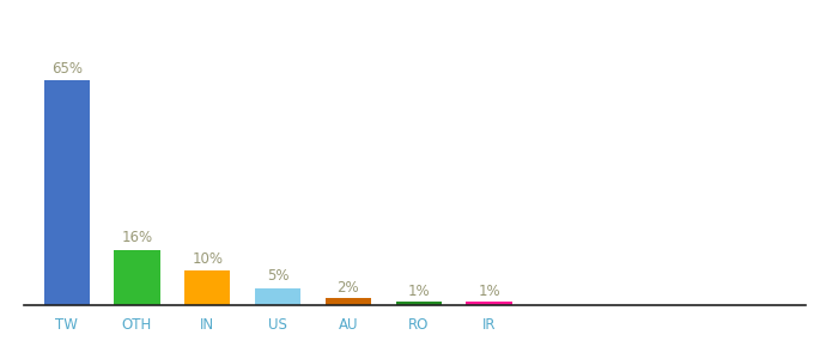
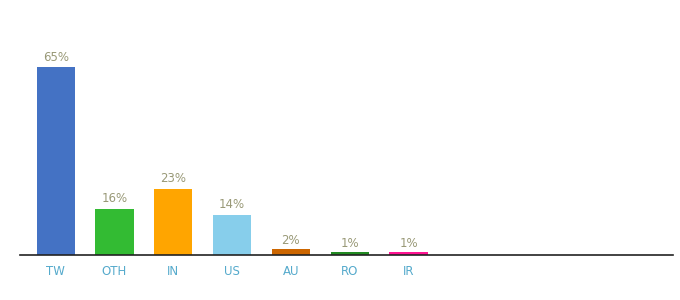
IN: 10% -> 23%
US: 5% -> 14%
